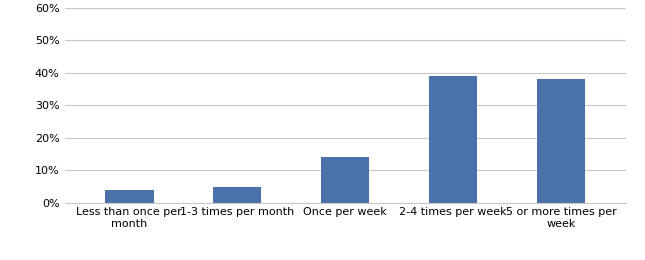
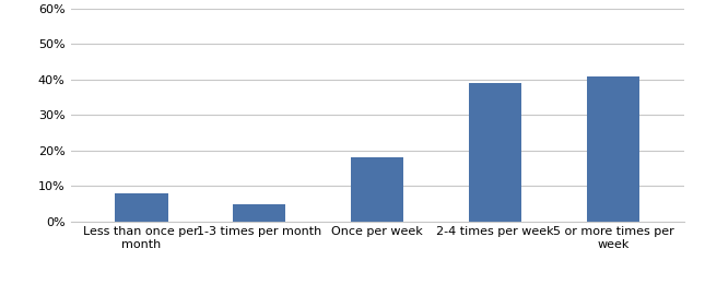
Less than once per month: 4% -> 8%
Once per week: 14% -> 18%
5 or more times per week: 38% -> 41%
